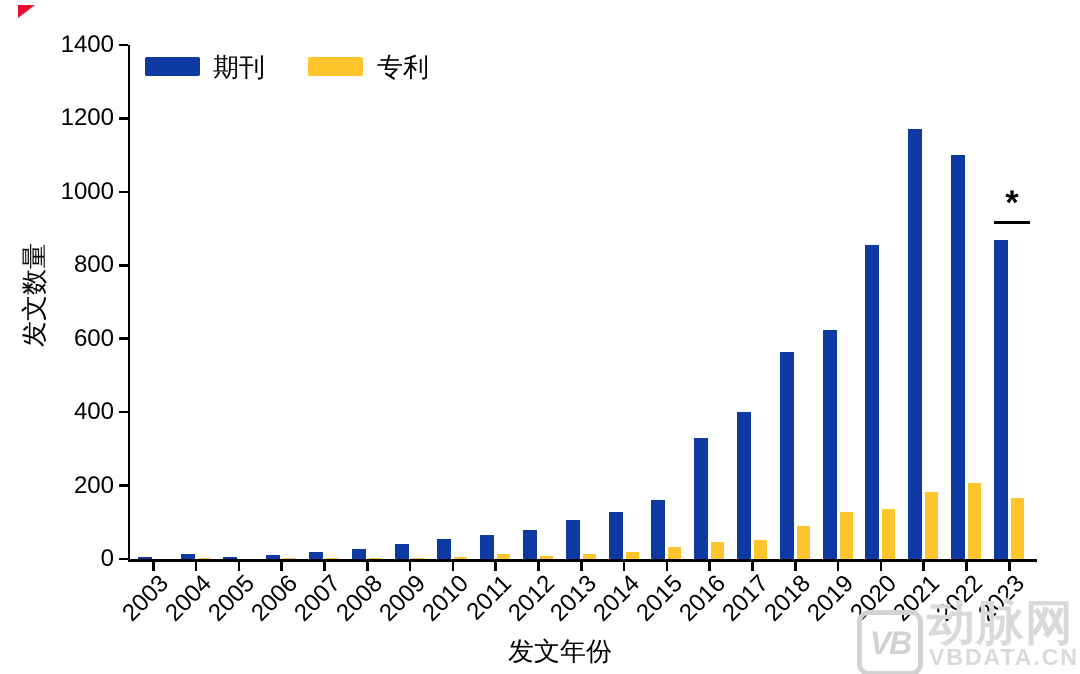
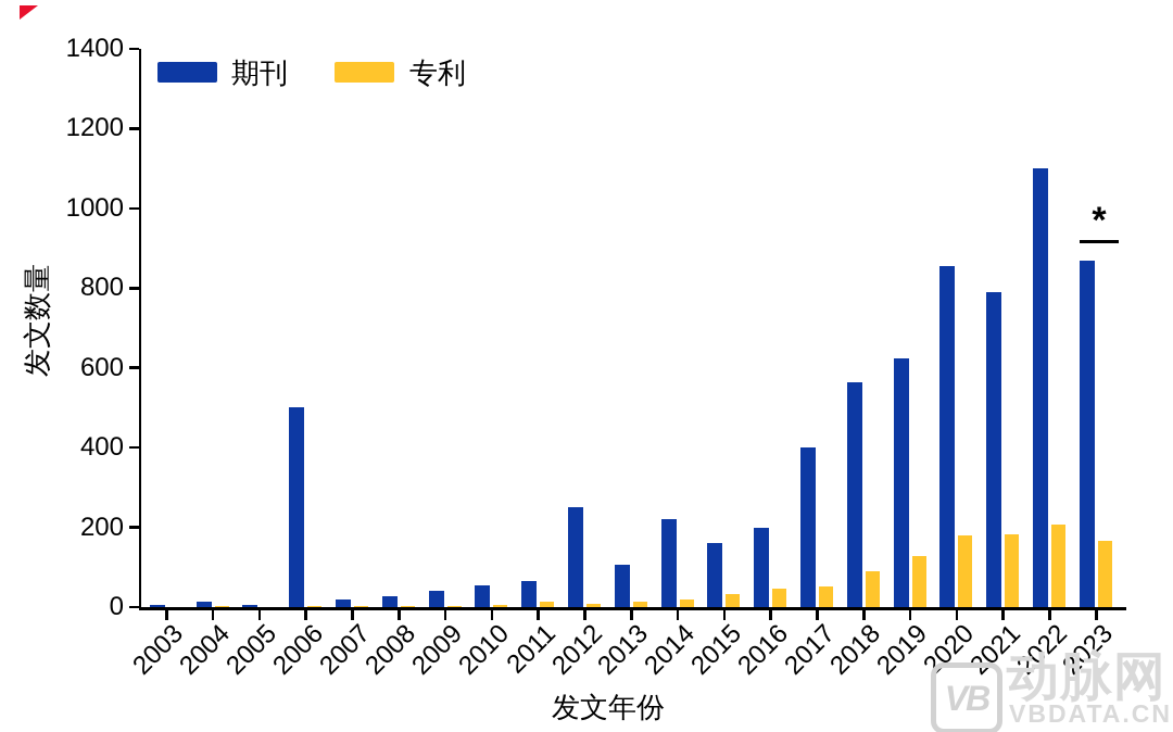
期刊/2006: 10 -> 500
期刊/2012: 80 -> 250
期刊/2014: 130 -> 220
期刊/2016: 330 -> 200
专利/2020: 140 -> 180
期刊/2021: 1170 -> 790
